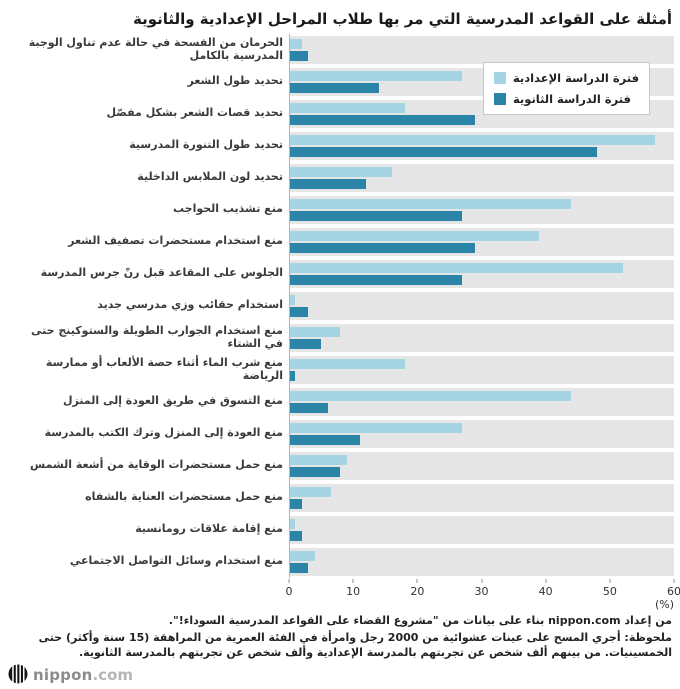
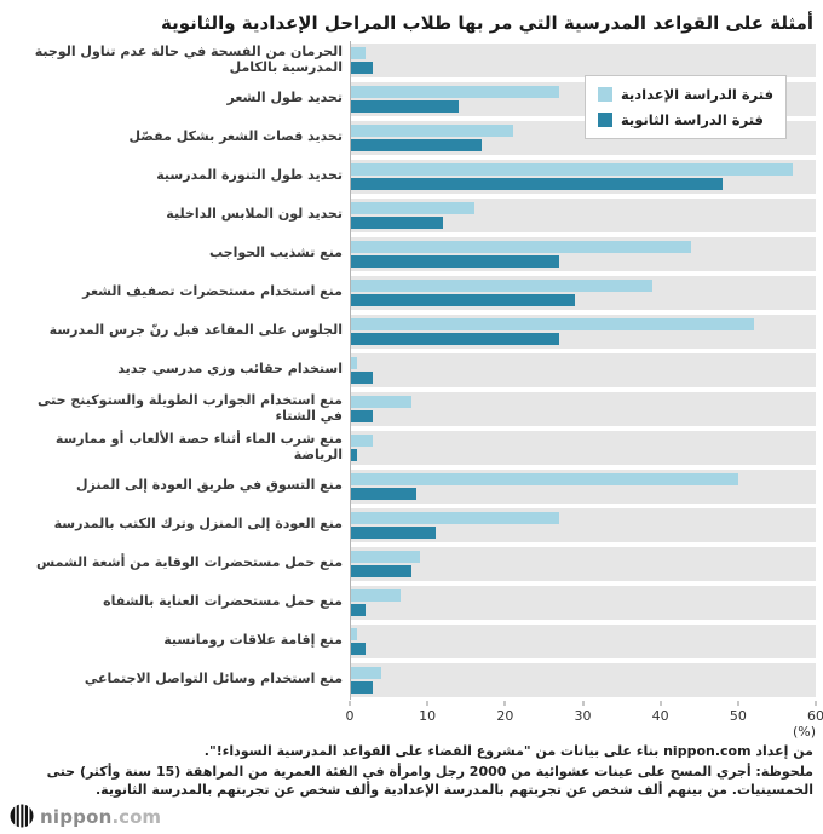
فترة الدراسة الإعدادية/تحديد قصات الشعر بشكل مفصّل: 18 -> 21
فترة الدراسة الثانوية/تحديد قصات الشعر بشكل مفصّل: 29 -> 17
فترة الدراسة الثانوية/منع استخدام الجوارب الطويلة والستوكينج حتى في الشتاء: 5 -> 3
فترة الدراسة الإعدادية/منع شرب الماء أثناء حصة الألعاب أو ممارسة الرياضة: 18 -> 3
فترة الدراسة الإعدادية/منع التسوق في طريق العودة إلى المنزل: 44 -> 50
فترة الدراسة الثانوية/منع التسوق في طريق العودة إلى المنزل: 6 -> 8
